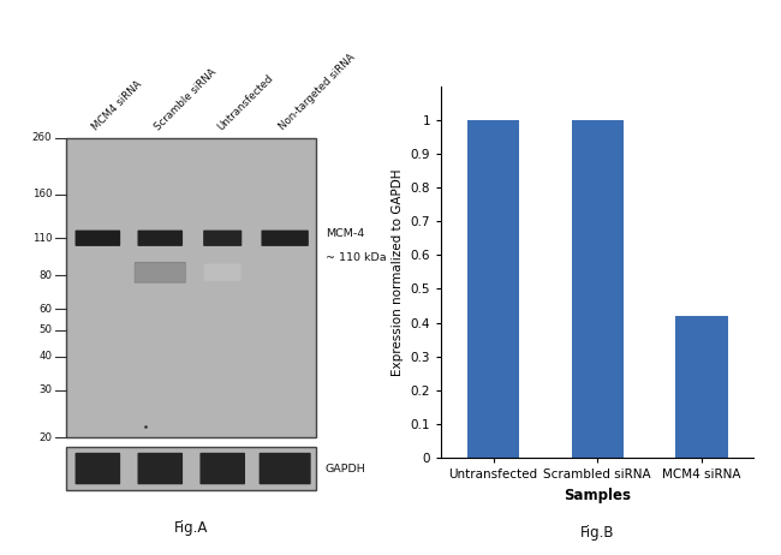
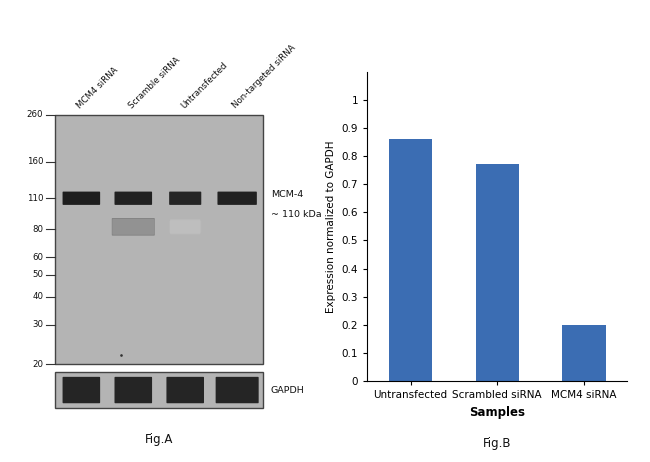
Untransfected: 1.00 -> 0.86
Scrambled siRNA: 1.00 -> 0.77
MCM4 siRNA: 0.42 -> 0.20
